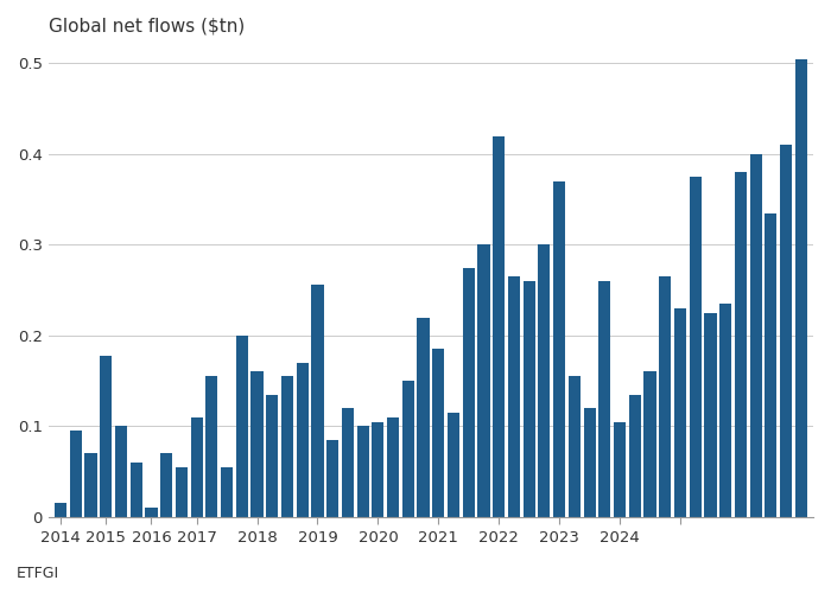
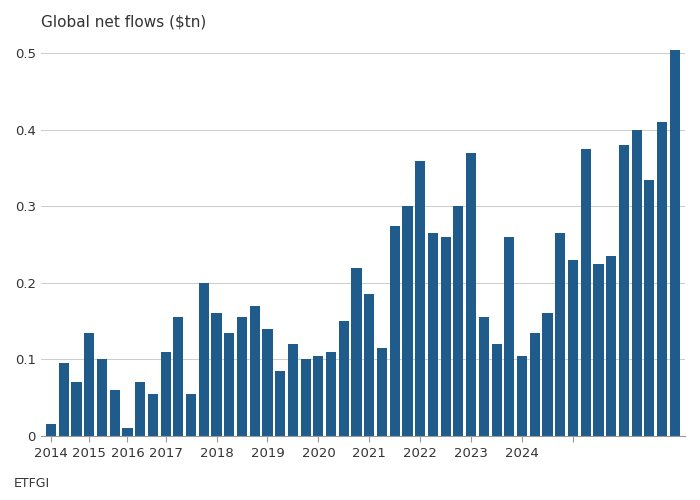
2015: 0.178 -> 0.135
2019: 0.256 -> 0.140
2022: 0.420 -> 0.360
